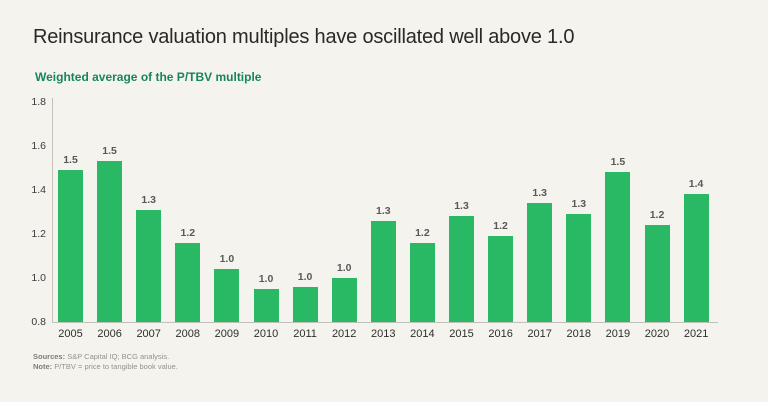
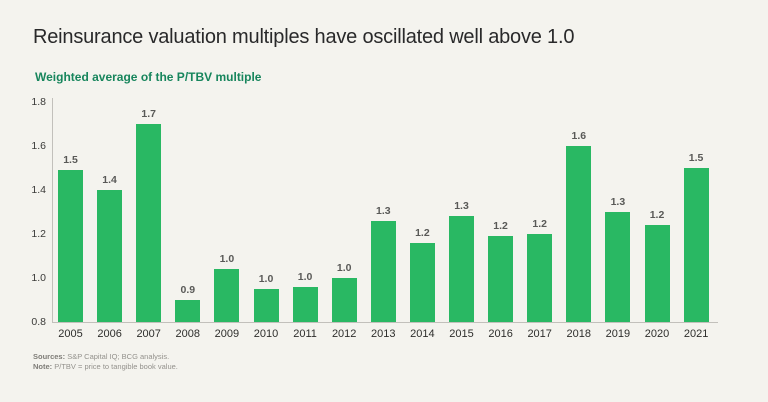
2006: 1.5 -> 1.4
2007: 1.3 -> 1.7
2008: 1.2 -> 0.9
2017: 1.3 -> 1.2
2018: 1.3 -> 1.6
2019: 1.5 -> 1.3
2021: 1.4 -> 1.5
